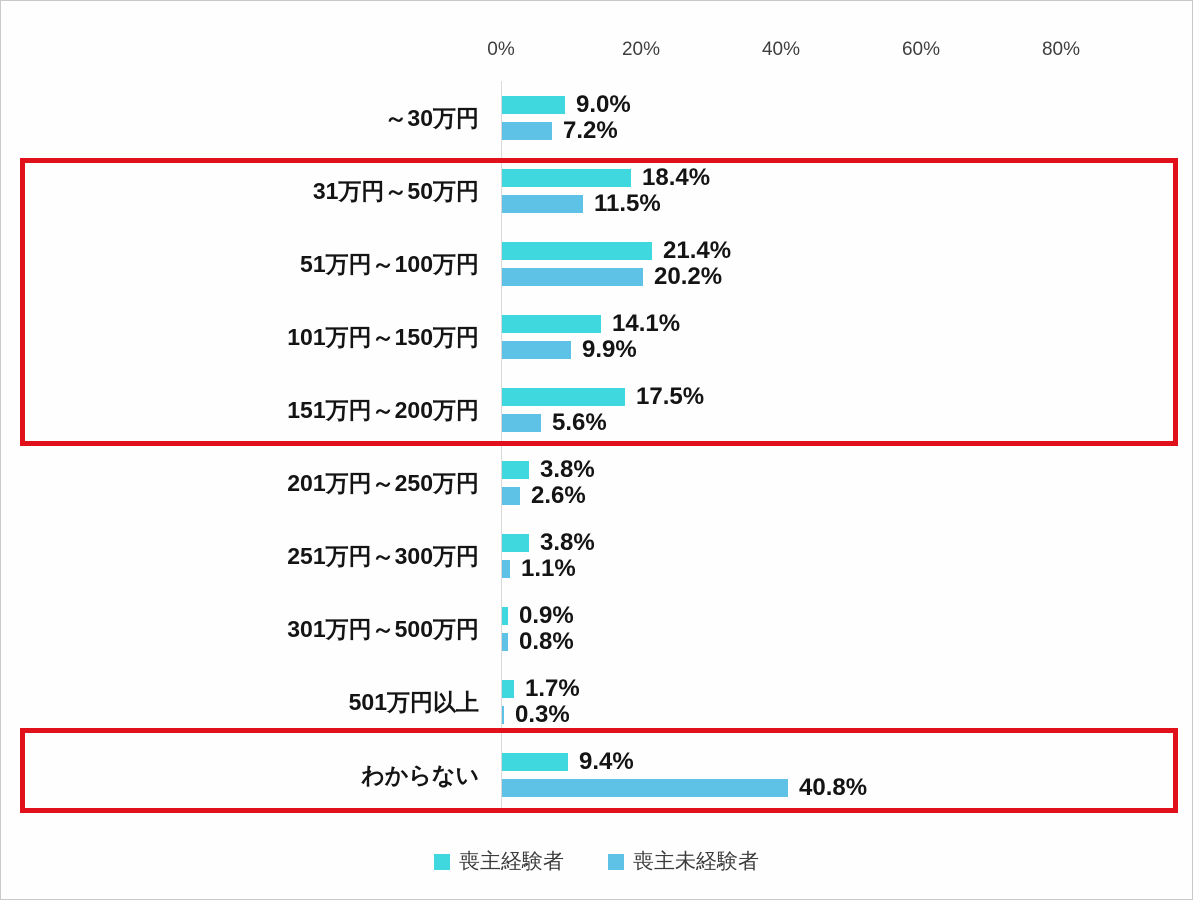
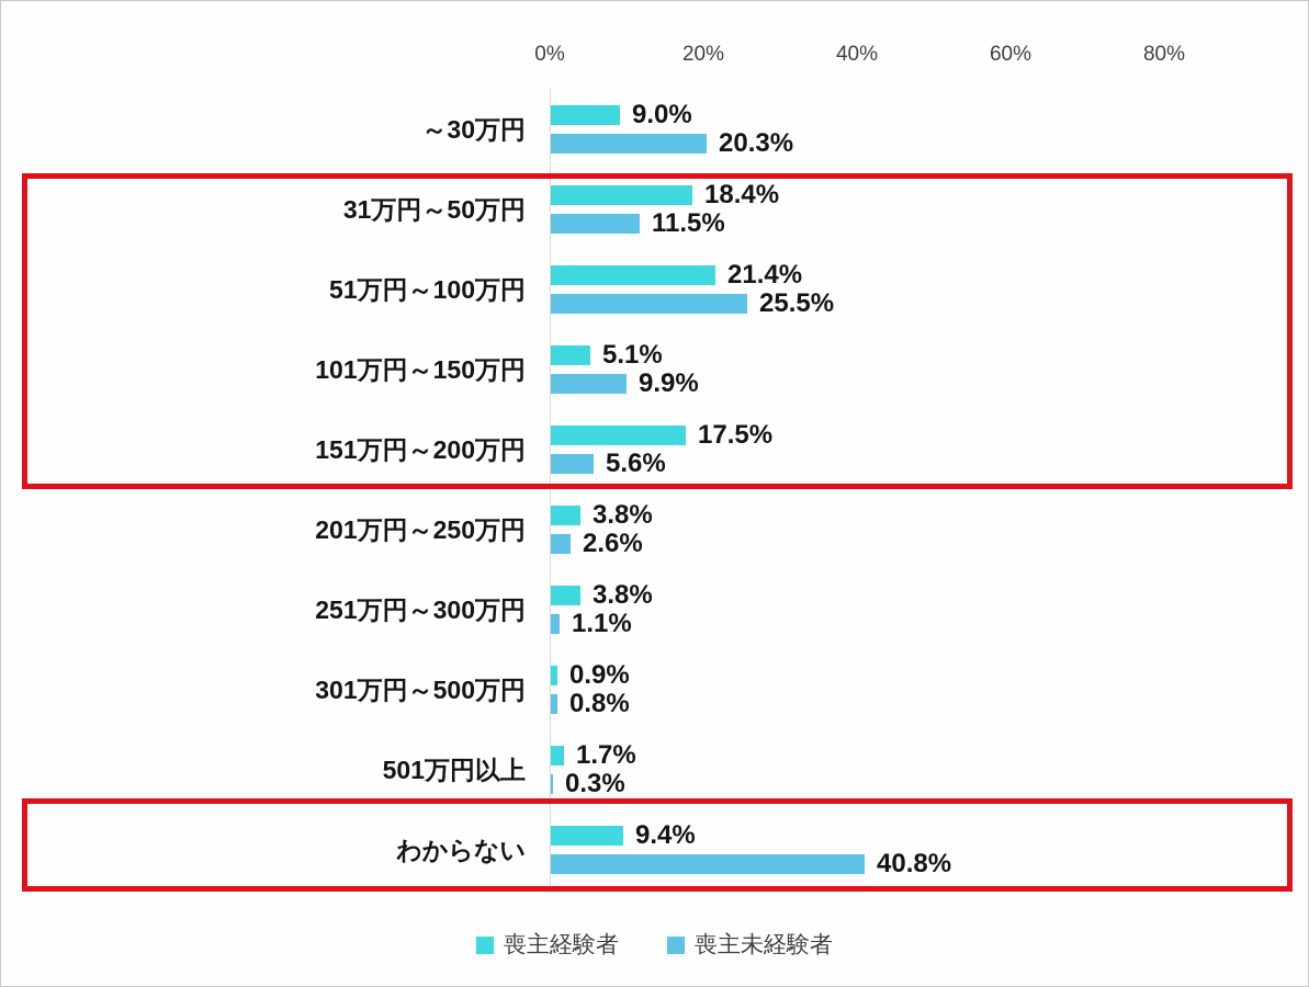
喪主未経験者/～30万円: 7.2% -> 20.3%
喪主未経験者/51万円～100万円: 20.2% -> 25.5%
喪主経験者/101万円～150万円: 14.1% -> 5.1%
